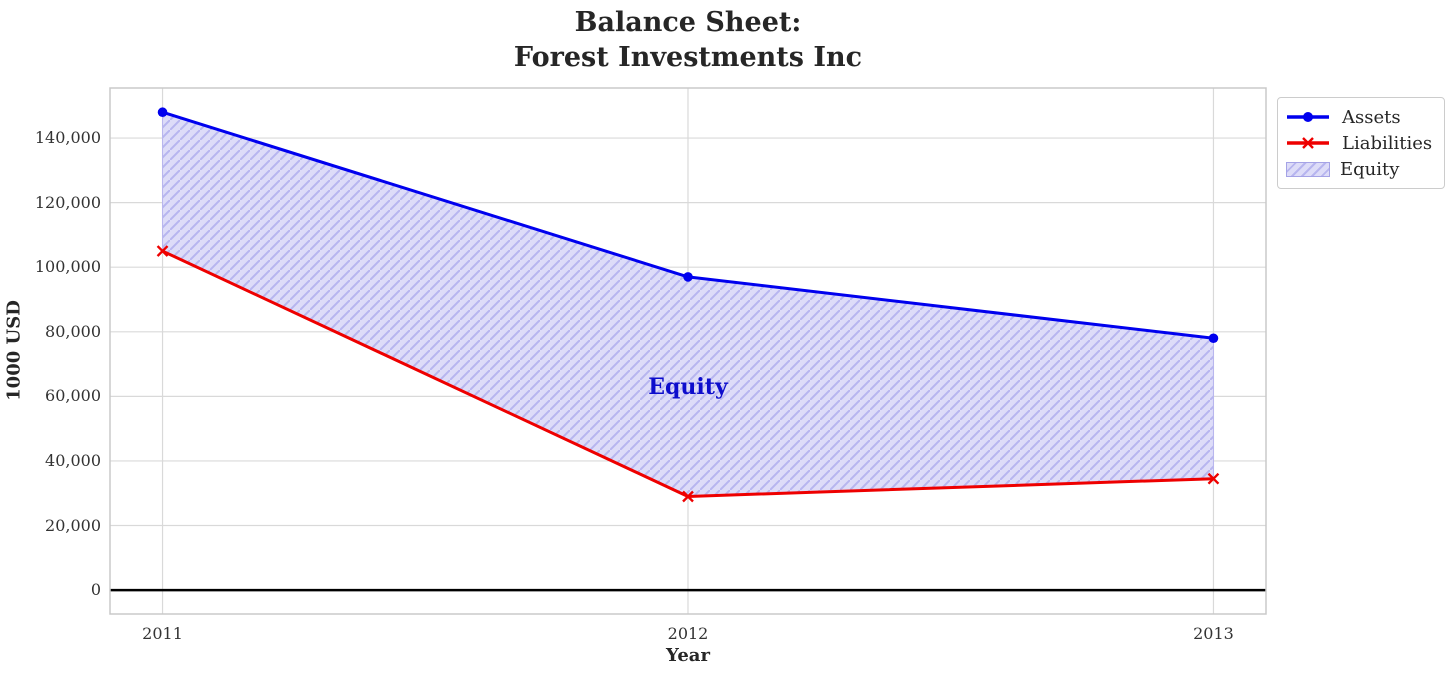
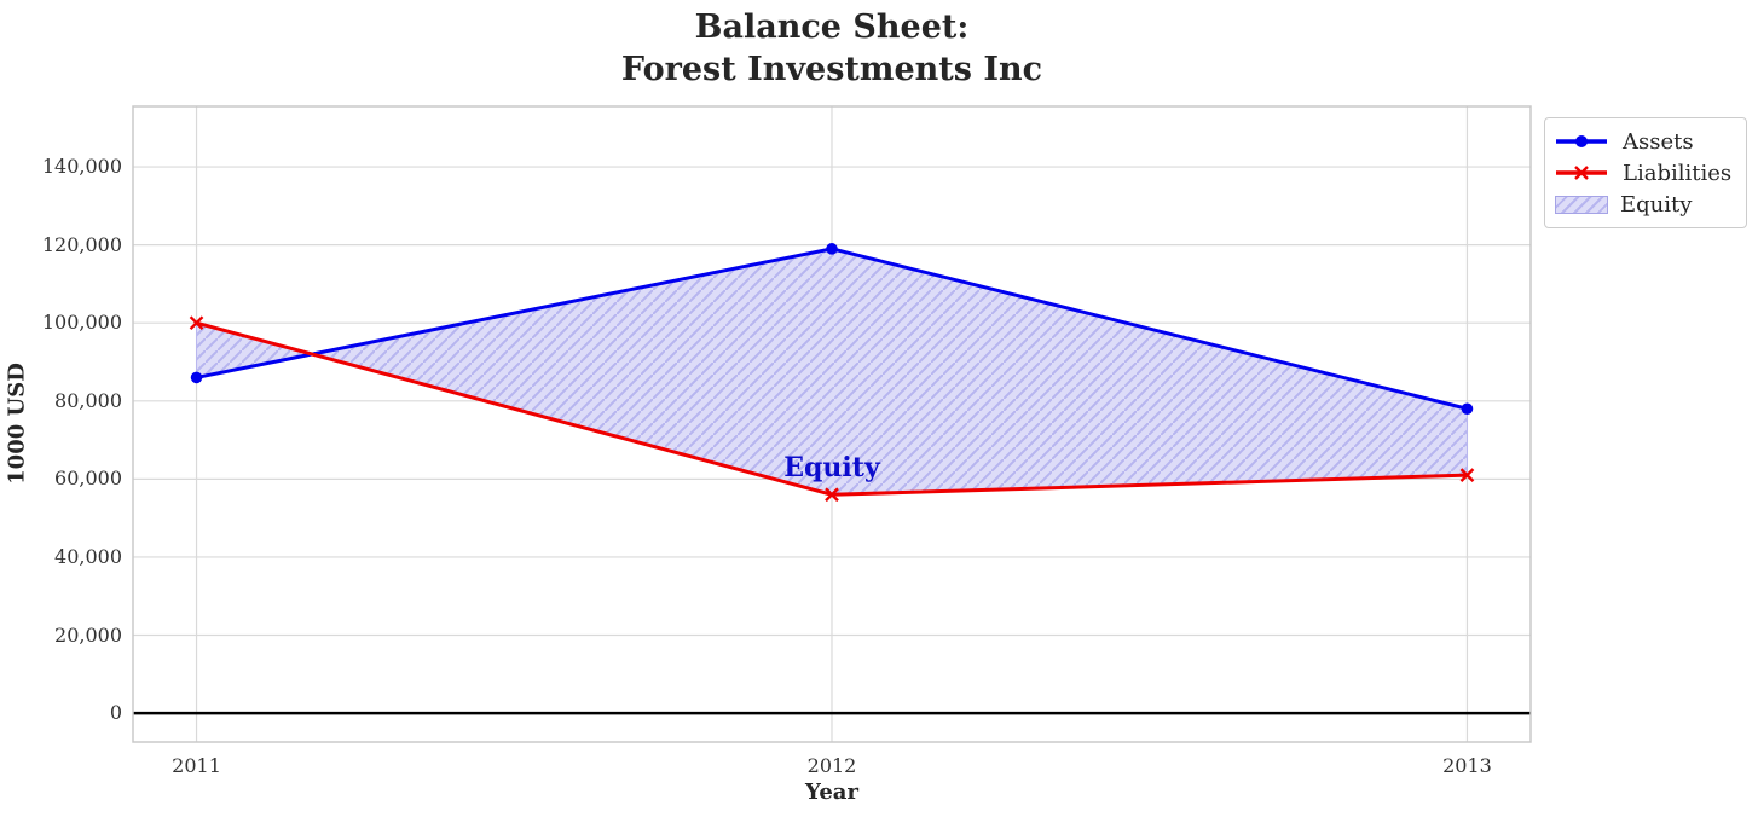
Assets/2011: 148000 -> 86000
Liabilities/2011: 105000 -> 100000
Assets/2012: 97000 -> 119000
Liabilities/2012: 29000 -> 56000
Liabilities/2013: 34000 -> 61000
